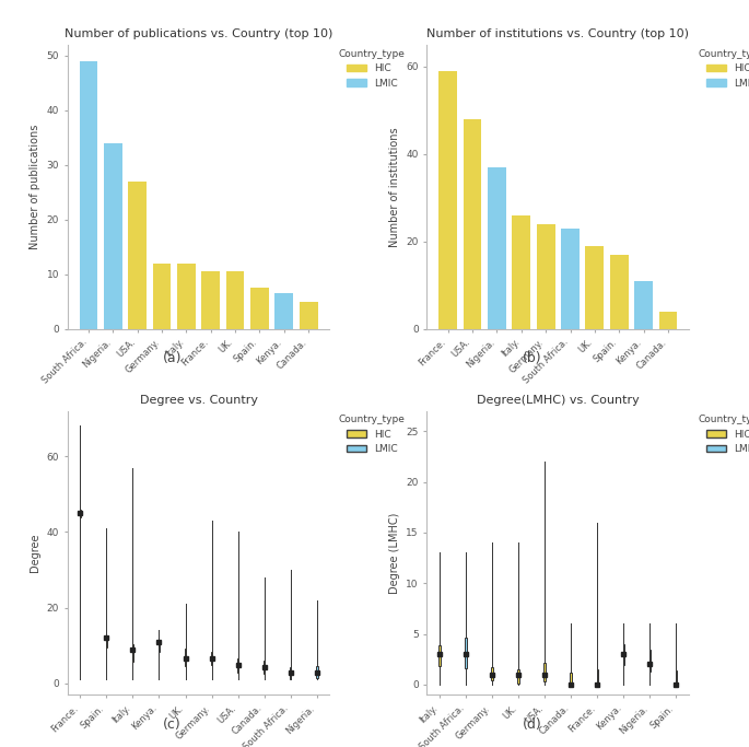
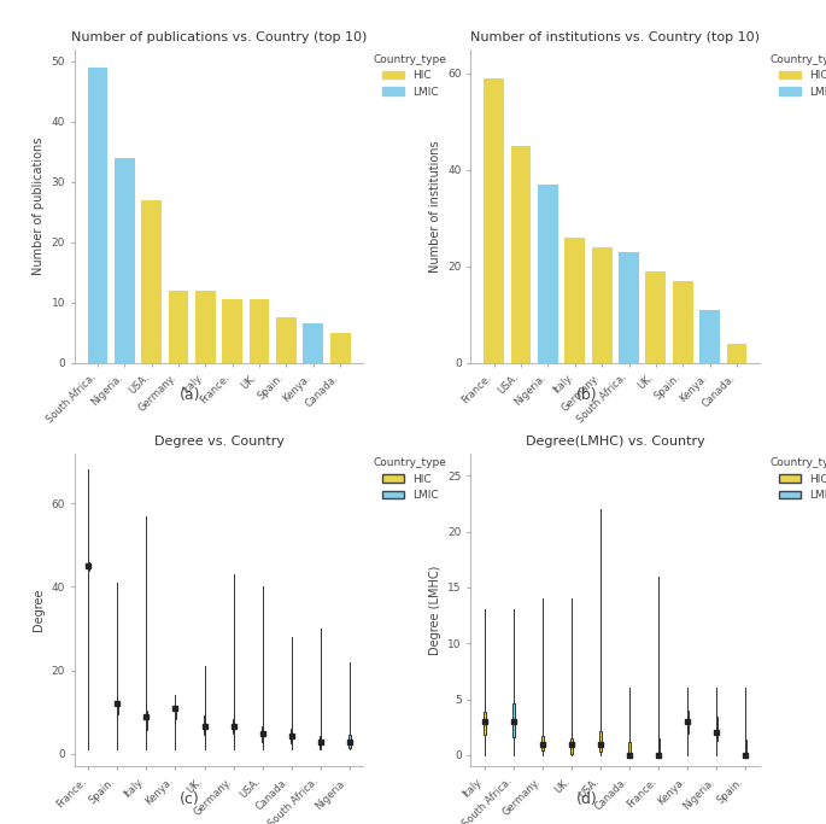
Number of institutions vs. Country (top 10)/USA.: 48 -> 45
